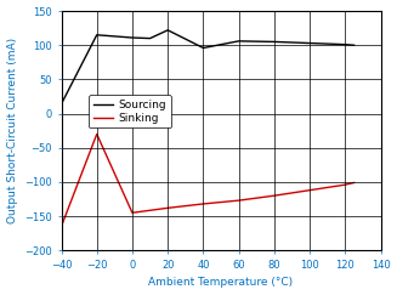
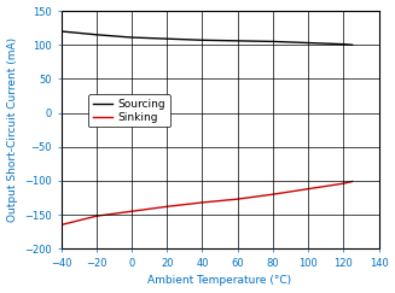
Sourcing/−40: 14 -> 120
Sinking/−20: -30 -> -152
Sourcing/20: 122 -> 109
Sourcing/40: 96 -> 107
